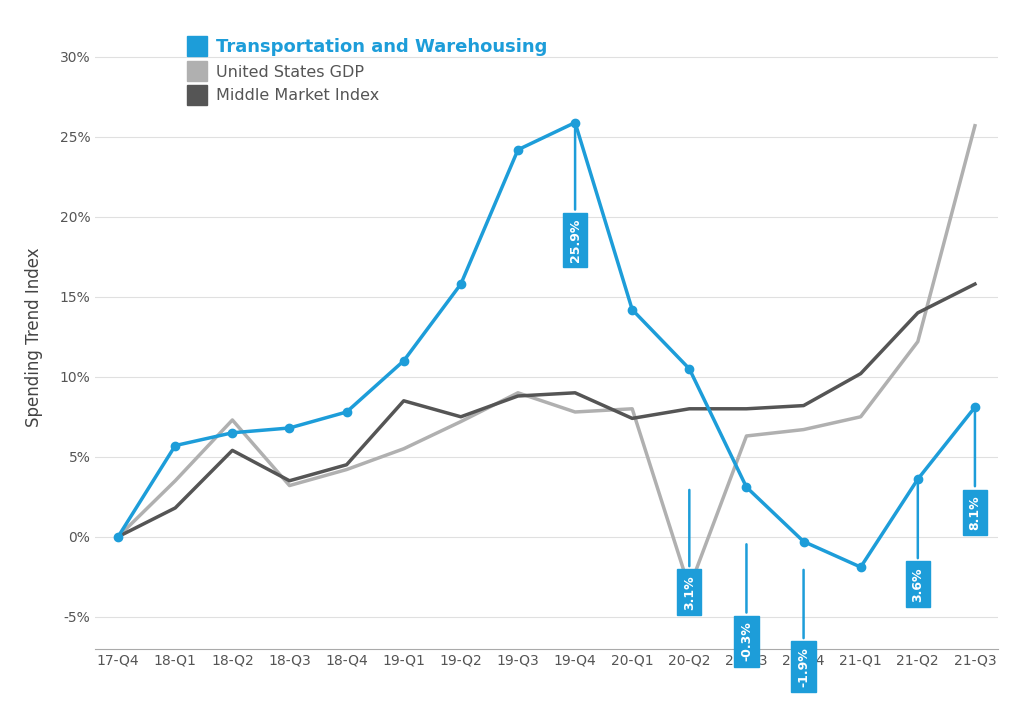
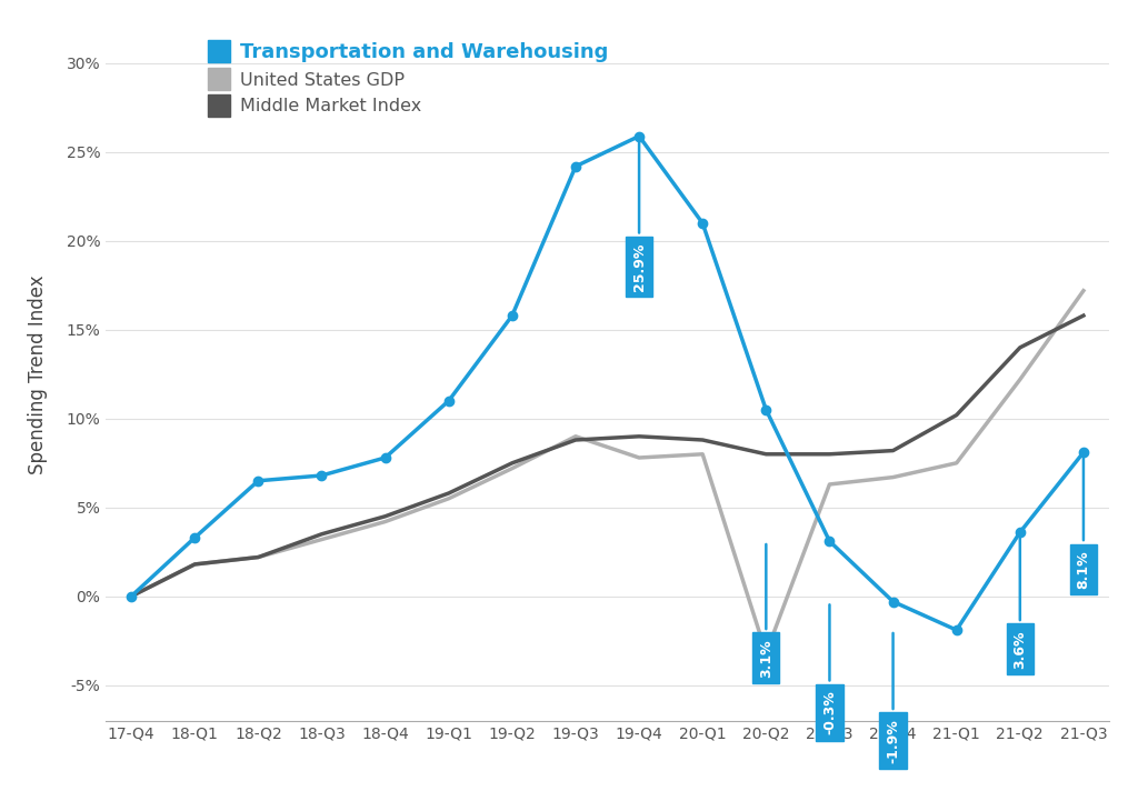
Transportation and Warehousing/18-Q1: 5.7% -> 3.3%
United States GDP/18-Q1: 3.5% -> 1.8%
United States GDP/18-Q2: 7.3% -> 2.2%
Middle Market Index/18-Q2: 5.4% -> 2.2%
Middle Market Index/19-Q1: 8.5% -> 5.8%
Transportation and Warehousing/20-Q1: 14.2% -> 21.0%
Middle Market Index/20-Q1: 7.4% -> 8.8%
United States GDP/21-Q3: 25.7% -> 17.2%
